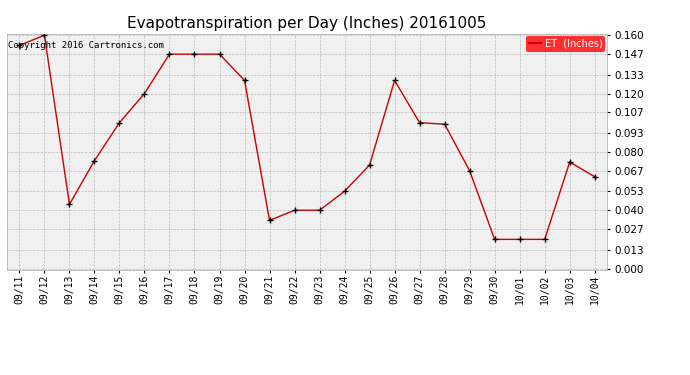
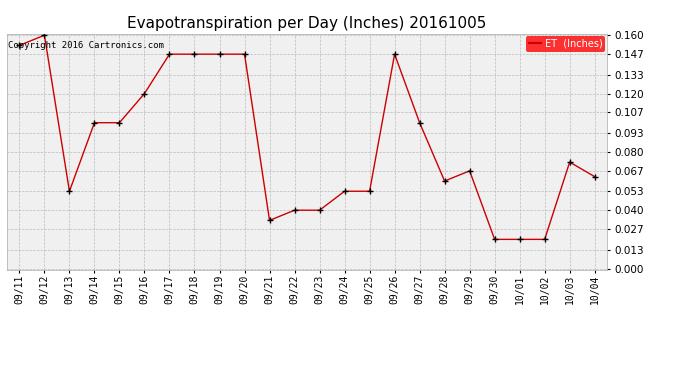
09/13: 0.044 -> 0.053
09/14: 0.074 -> 0.100
09/20: 0.129 -> 0.147
09/25: 0.071 -> 0.053
09/26: 0.129 -> 0.147
09/28: 0.099 -> 0.060
